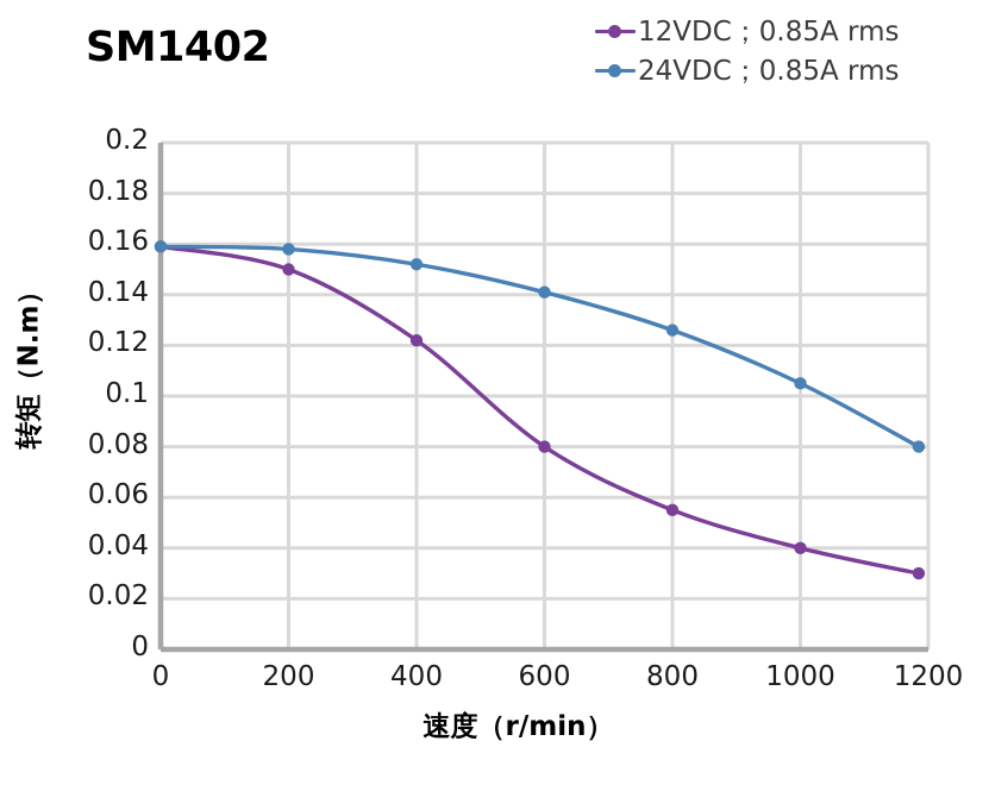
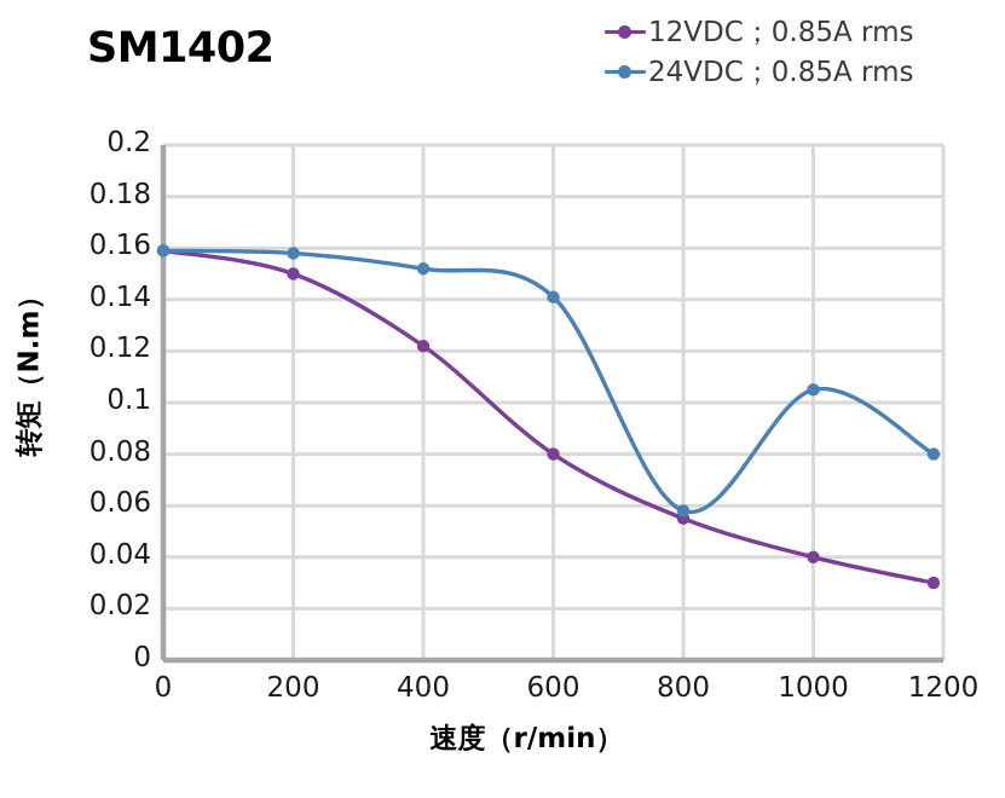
24VDC；0.85A rms/800: 0.126 -> 0.058
